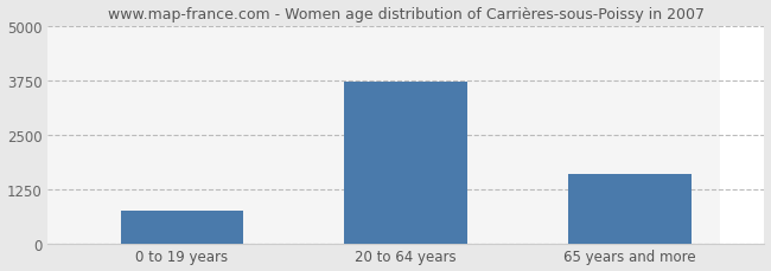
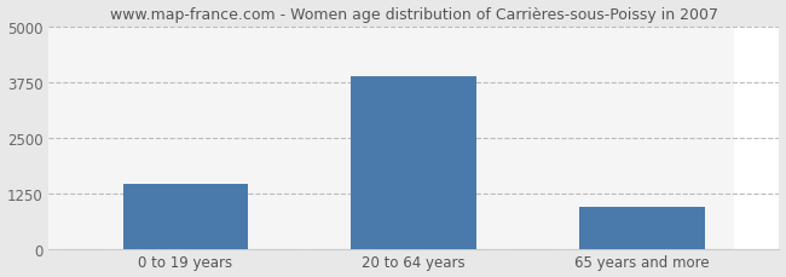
0 to 19 years: 750 -> 1450
20 to 64 years: 3700 -> 3870
65 years and more: 1600 -> 950
